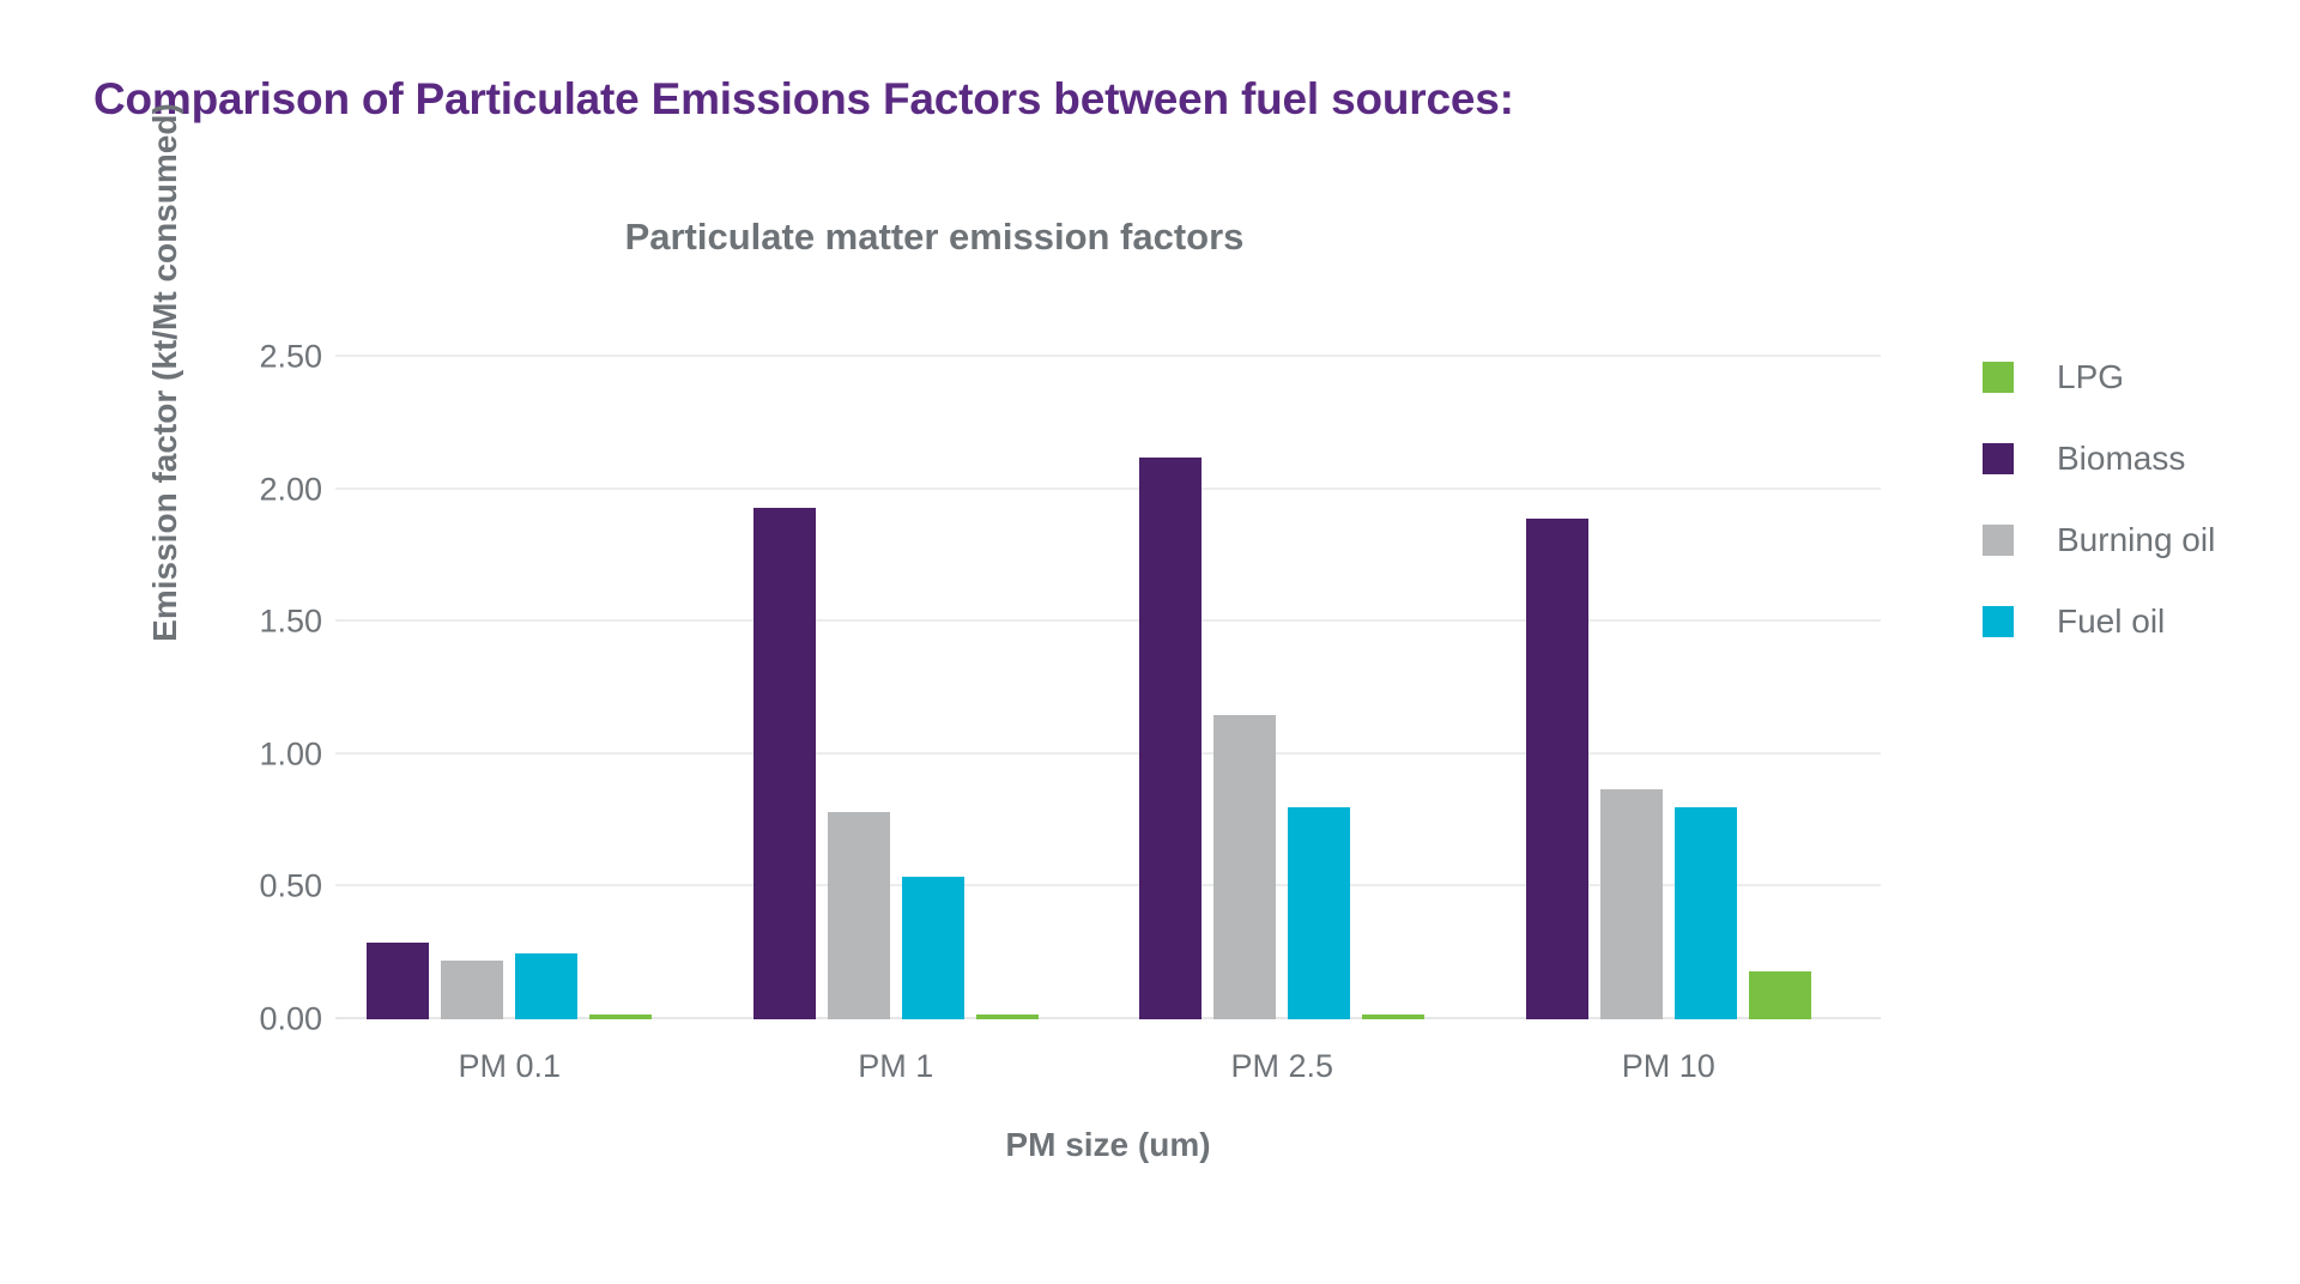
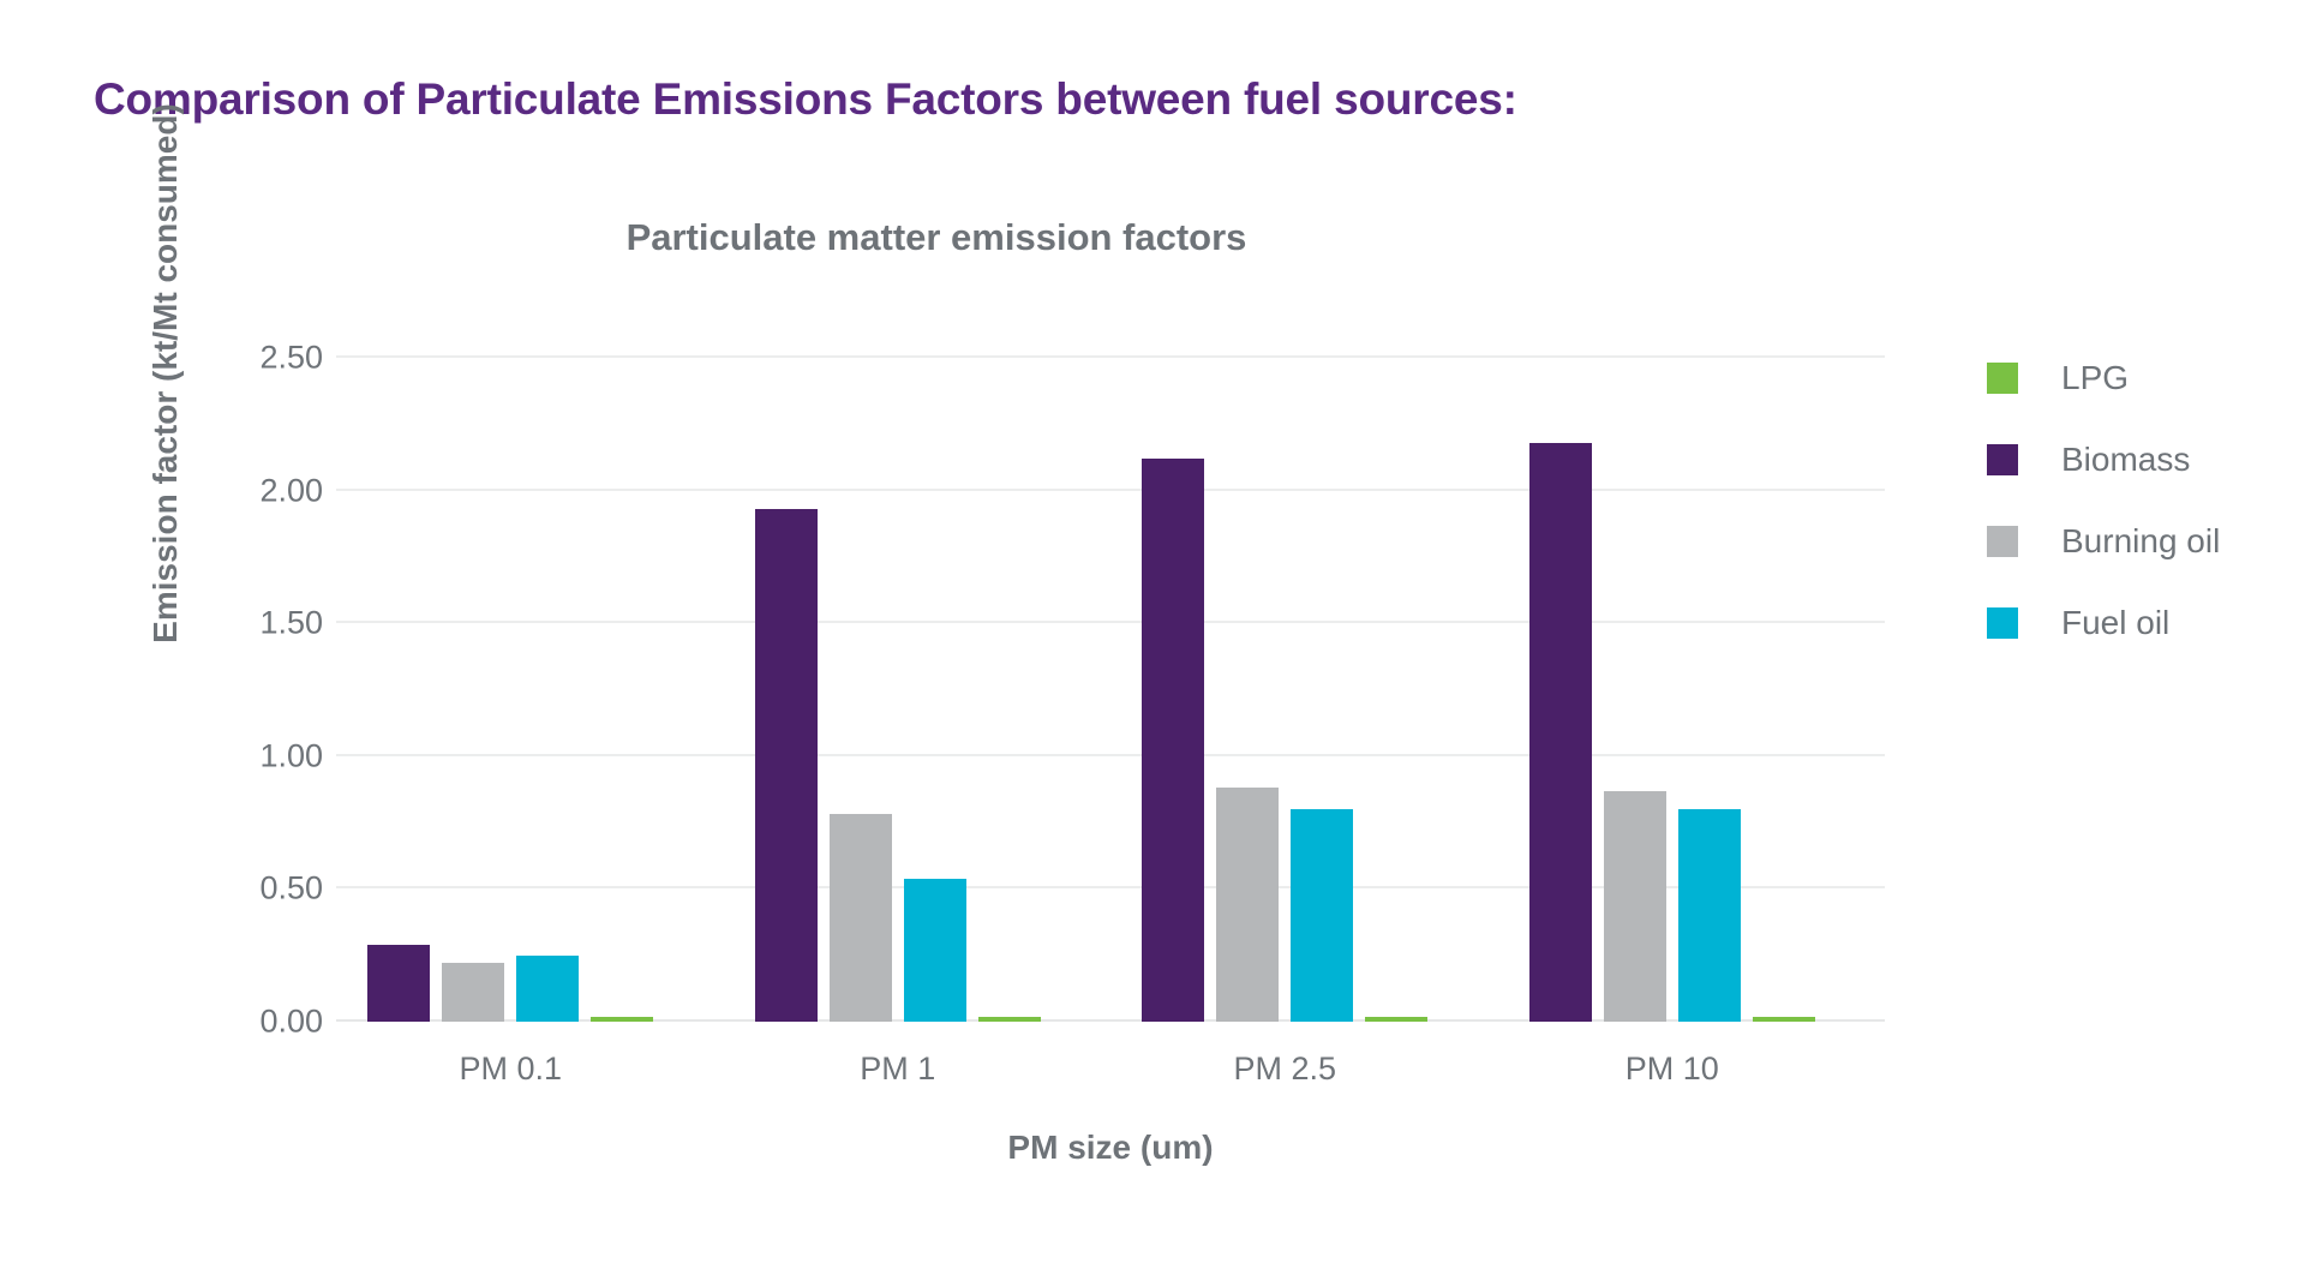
Burning oil/PM 2.5: 1.15 -> 0.88
Biomass/PM 10: 1.89 -> 2.18
LPG/PM 10: 0.18 -> 0.02
